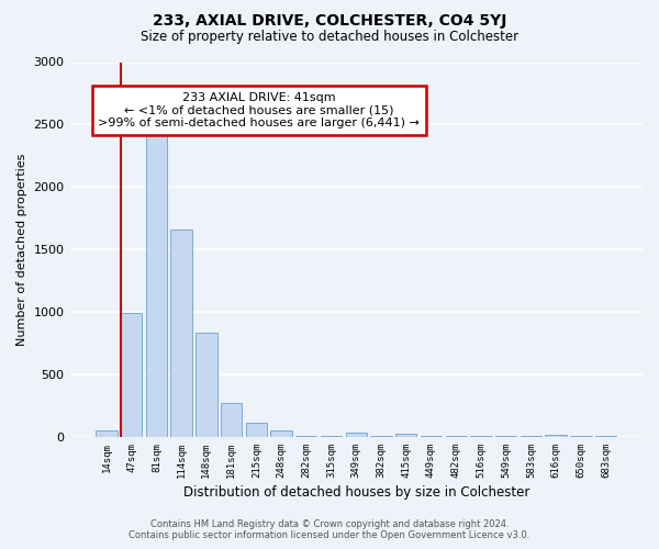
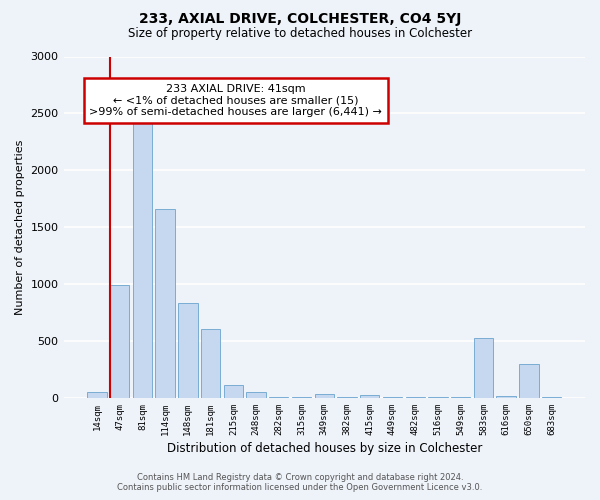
181sqm: 270 -> 610
583sqm: 0 -> 530
650sqm: 0 -> 300
